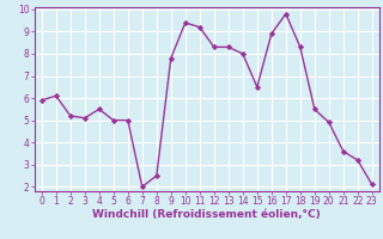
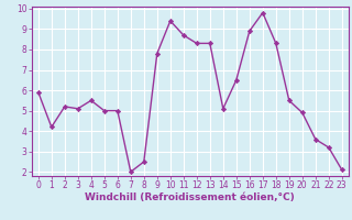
1: 6.1 -> 4.2
11: 9.2 -> 8.7
14: 8.0 -> 5.1
